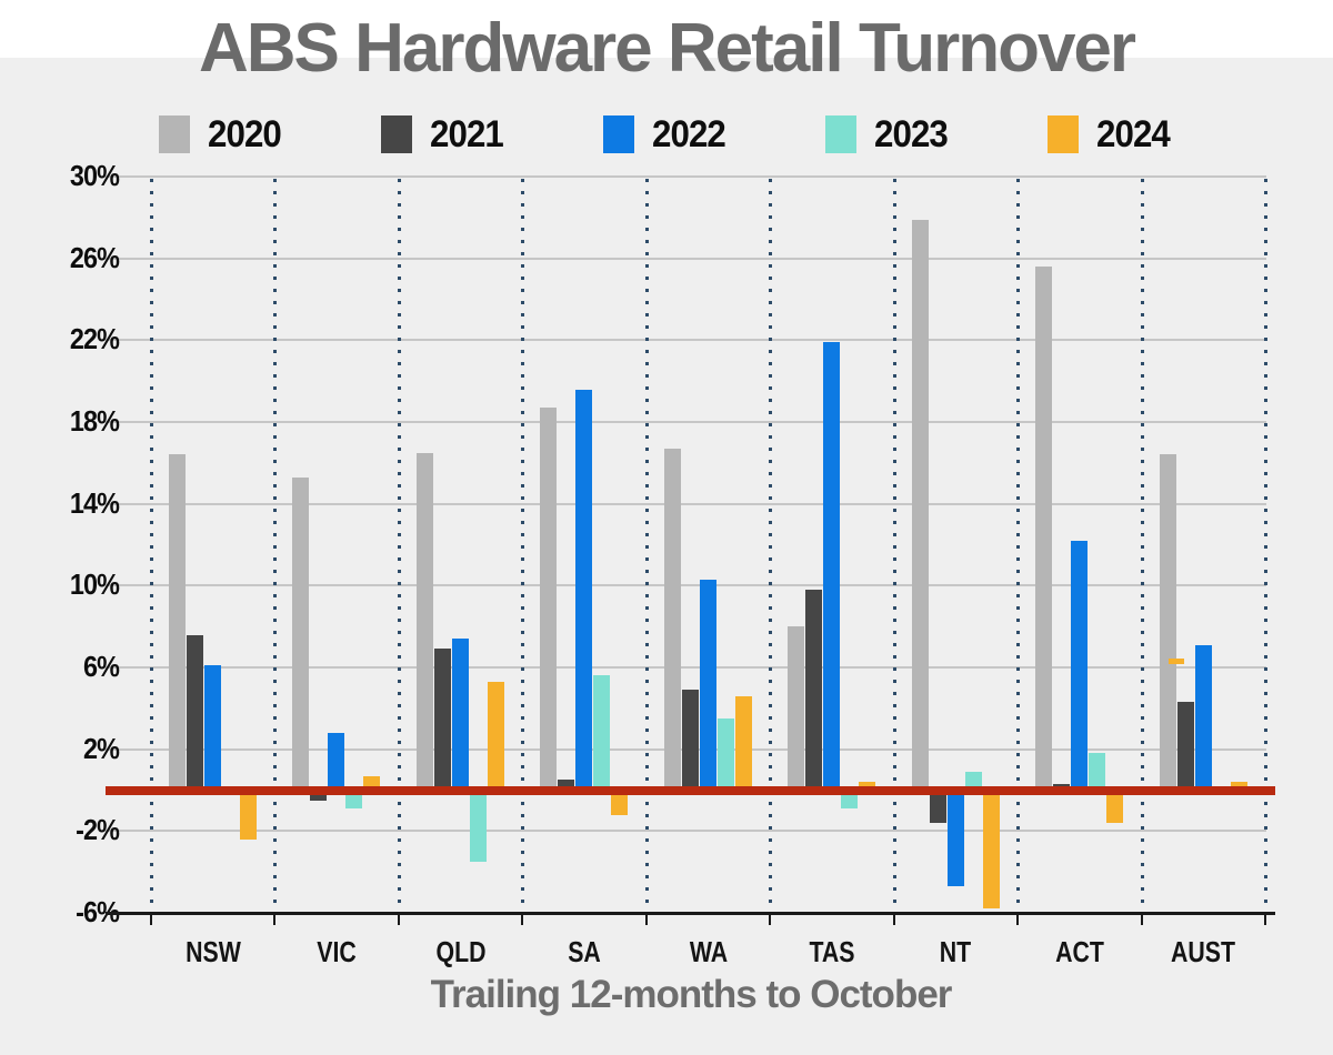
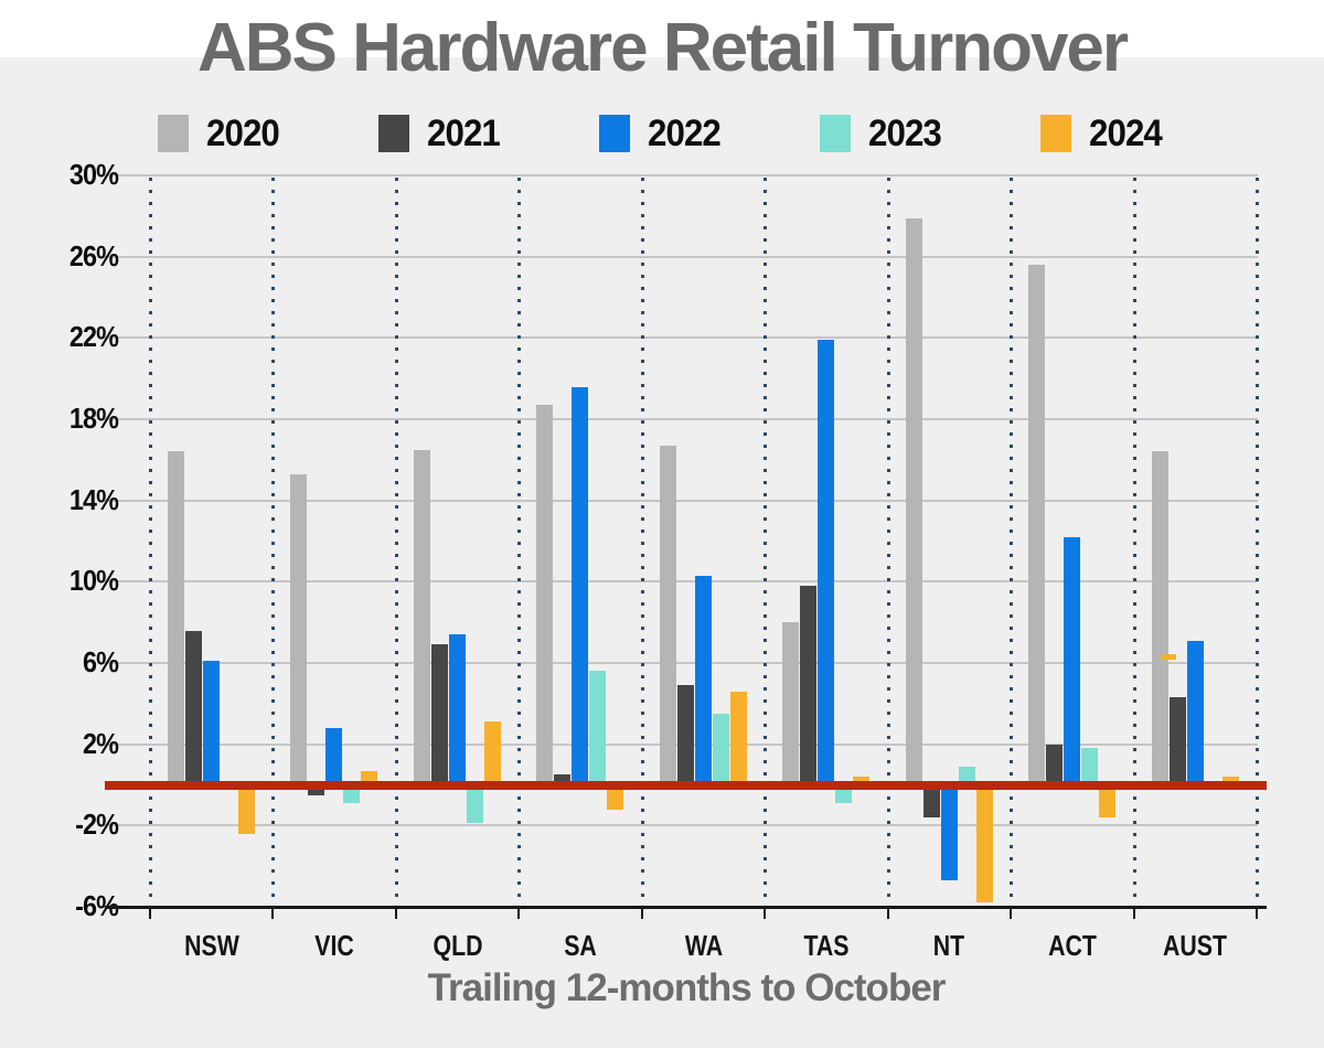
2023/QLD: -3.5% -> -1.9%
2024/QLD: 5.3% -> 3.1%
2021/ACT: 0.3% -> 2.0%
